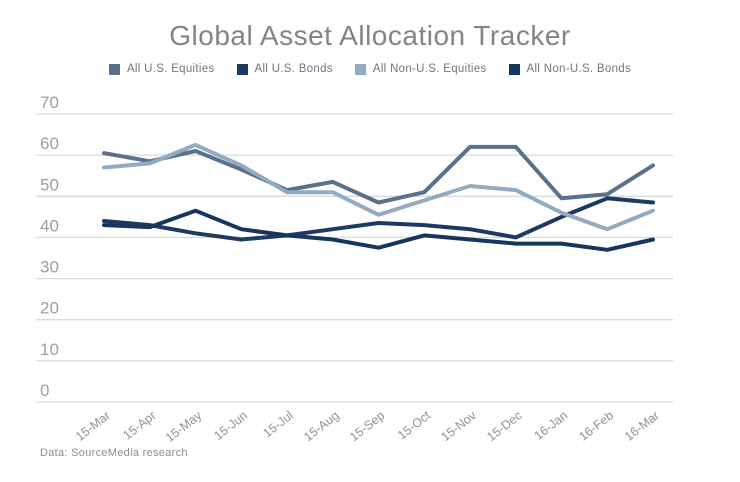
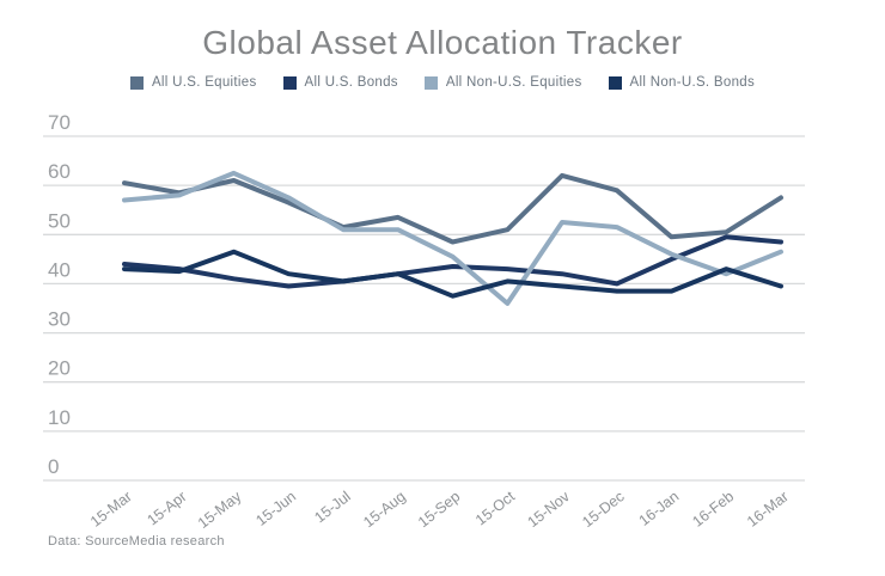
All Non-U.S. Bonds/15-Aug: 40 -> 42
All Non-U.S. Equities/15-Oct: 49 -> 36
All U.S. Equities/15-Dec: 62 -> 59
All Non-U.S. Bonds/16-Feb: 37 -> 43
